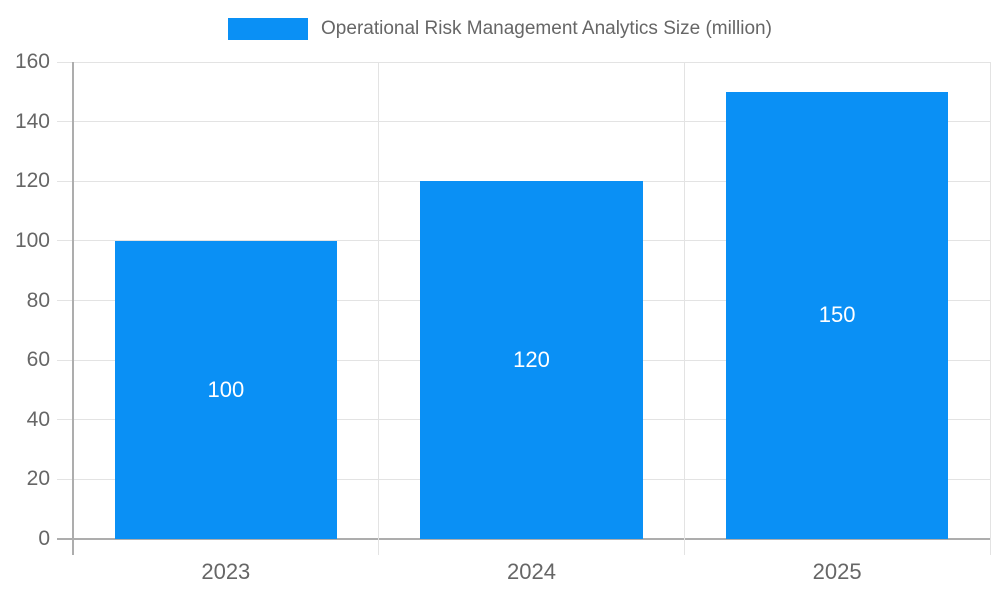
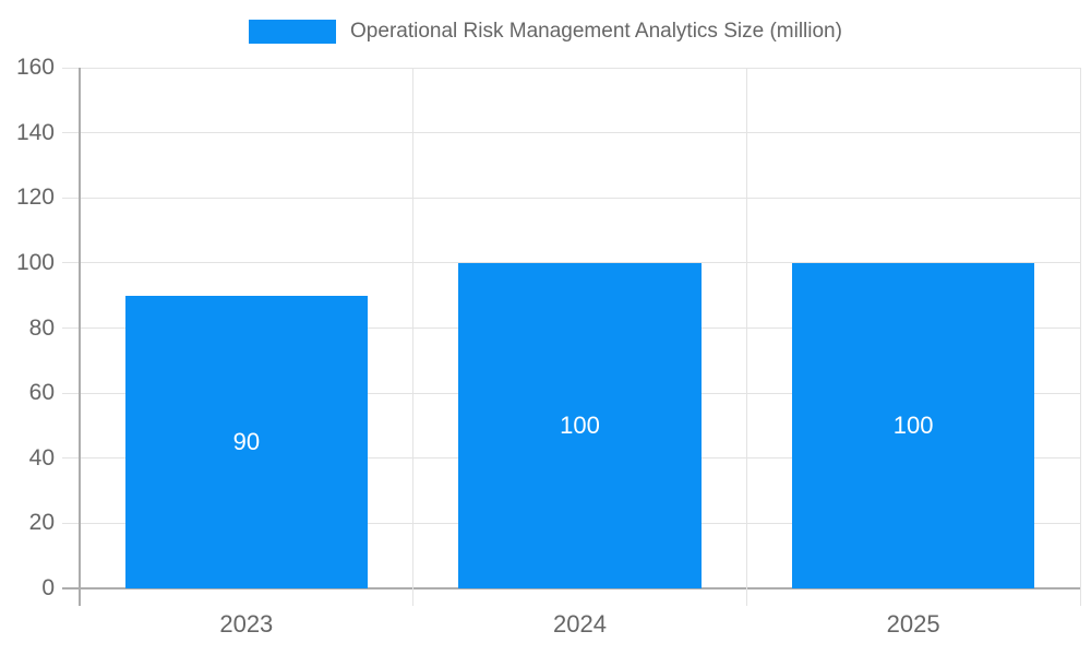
2023: 100 -> 90
2024: 120 -> 100
2025: 150 -> 100
